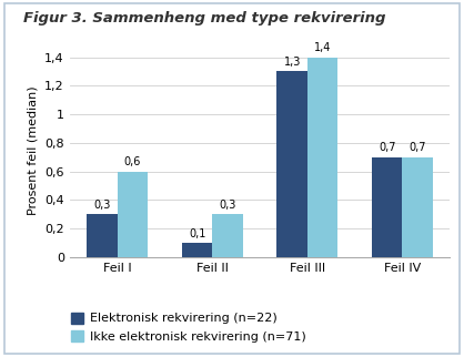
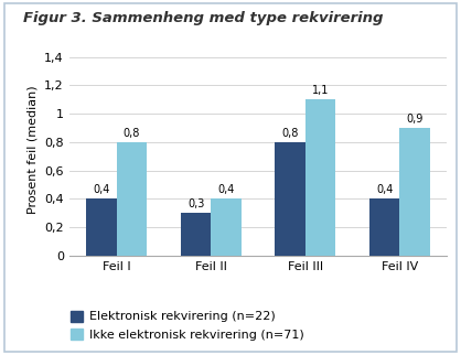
Elektronisk rekvirering (n=22)/Feil I: 0,3 -> 0,4
Ikke elektronisk rekvirering (n=71)/Feil I: 0,6 -> 0,8
Elektronisk rekvirering (n=22)/Feil II: 0,1 -> 0,3
Ikke elektronisk rekvirering (n=71)/Feil II: 0,3 -> 0,4
Elektronisk rekvirering (n=22)/Feil III: 1,3 -> 0,8
Ikke elektronisk rekvirering (n=71)/Feil III: 1,4 -> 1,1
Elektronisk rekvirering (n=22)/Feil IV: 0,7 -> 0,4
Ikke elektronisk rekvirering (n=71)/Feil IV: 0,7 -> 0,9
